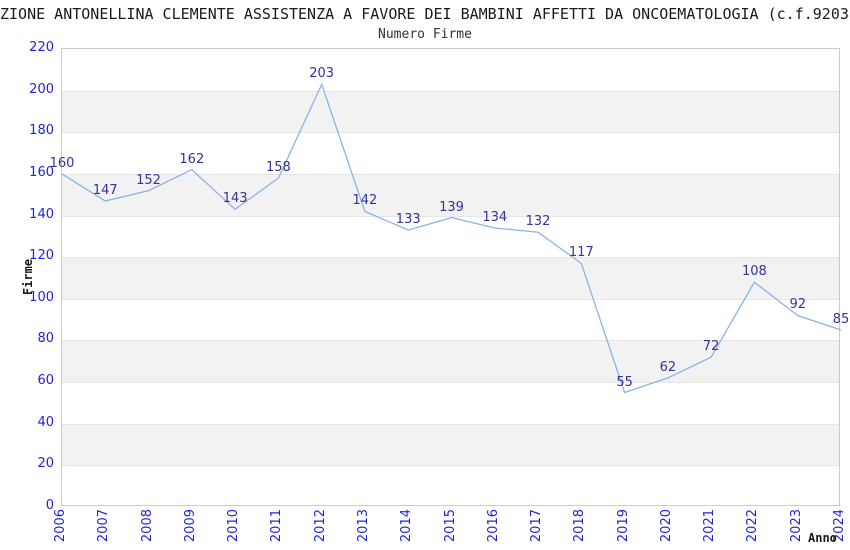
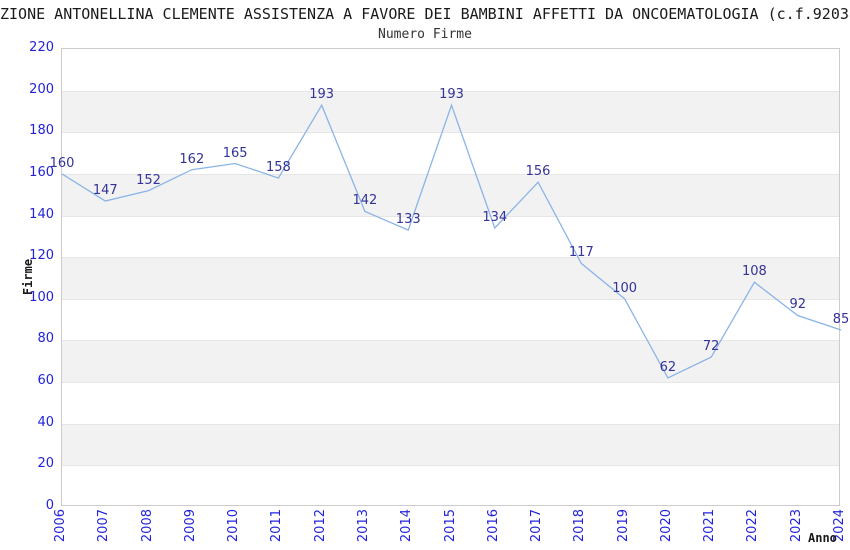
2010: 143 -> 165
2012: 203 -> 193
2015: 139 -> 193
2017: 132 -> 156
2019: 55 -> 100
